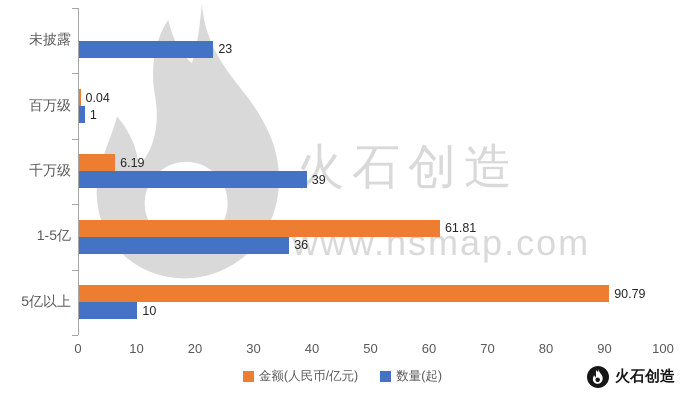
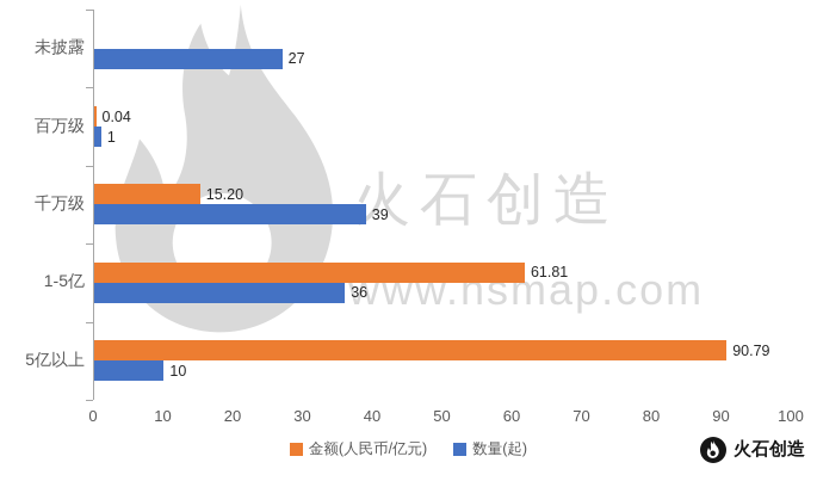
数量(起)/未披露: 23 -> 27
金额(人民币/亿元)/千万级: 6.19 -> 15.20
